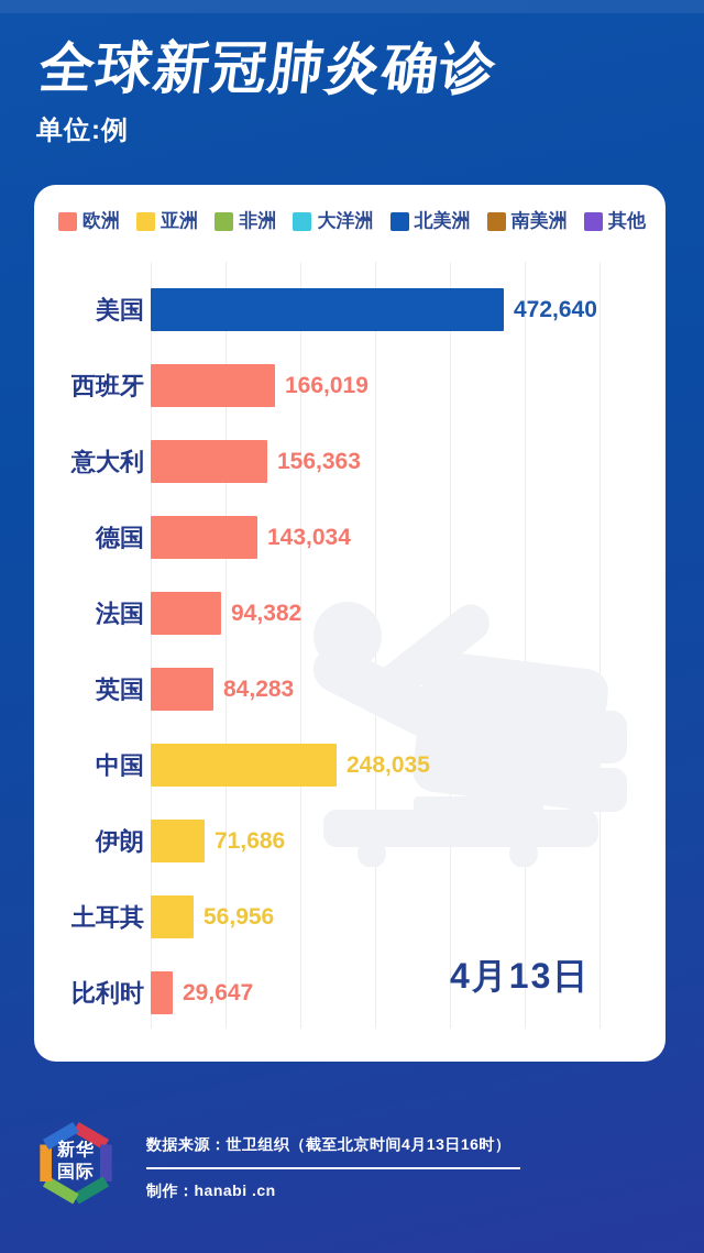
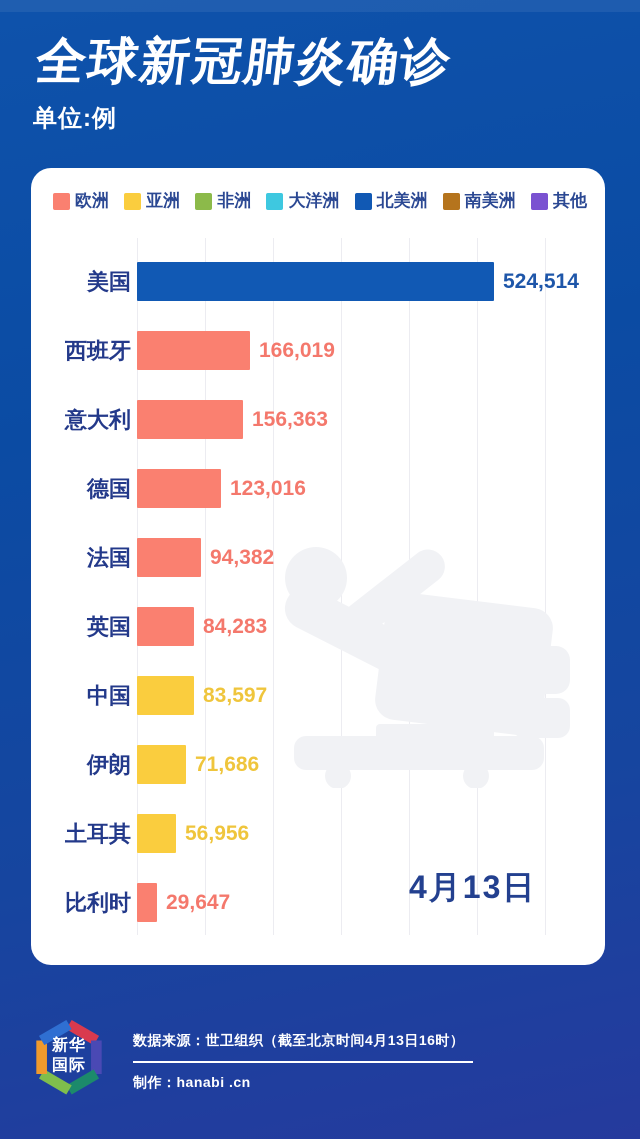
美国: 472,640 -> 524,514
德国: 143,034 -> 123,016
中国: 248,035 -> 83,597
